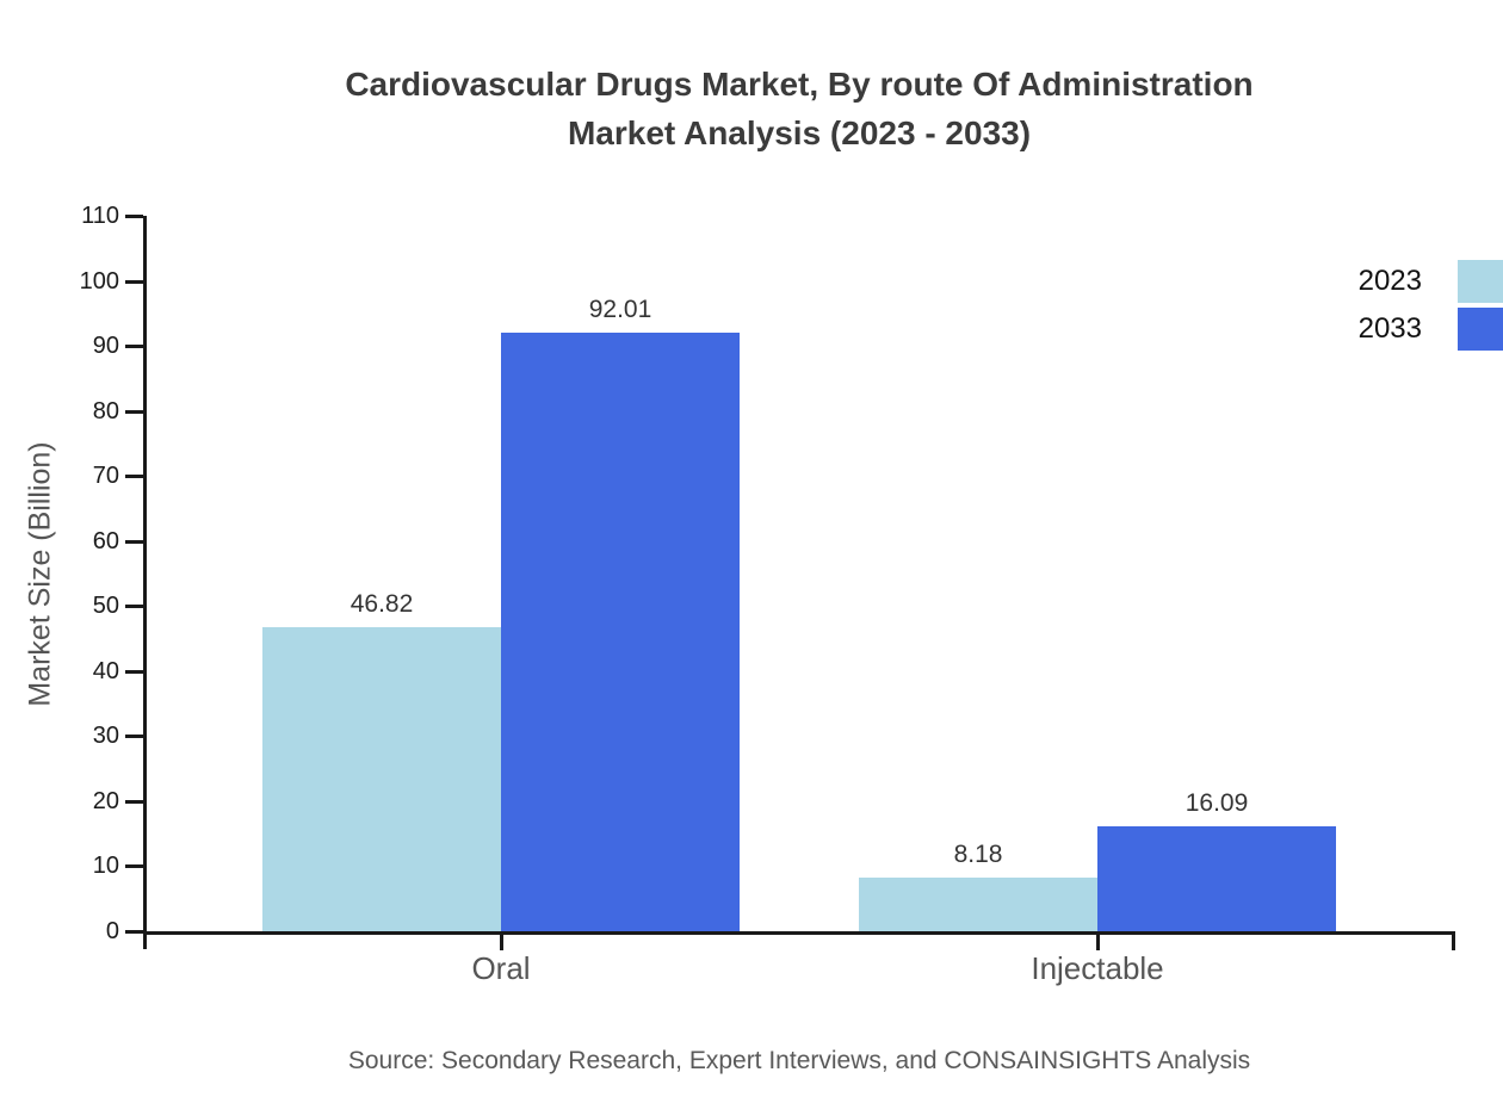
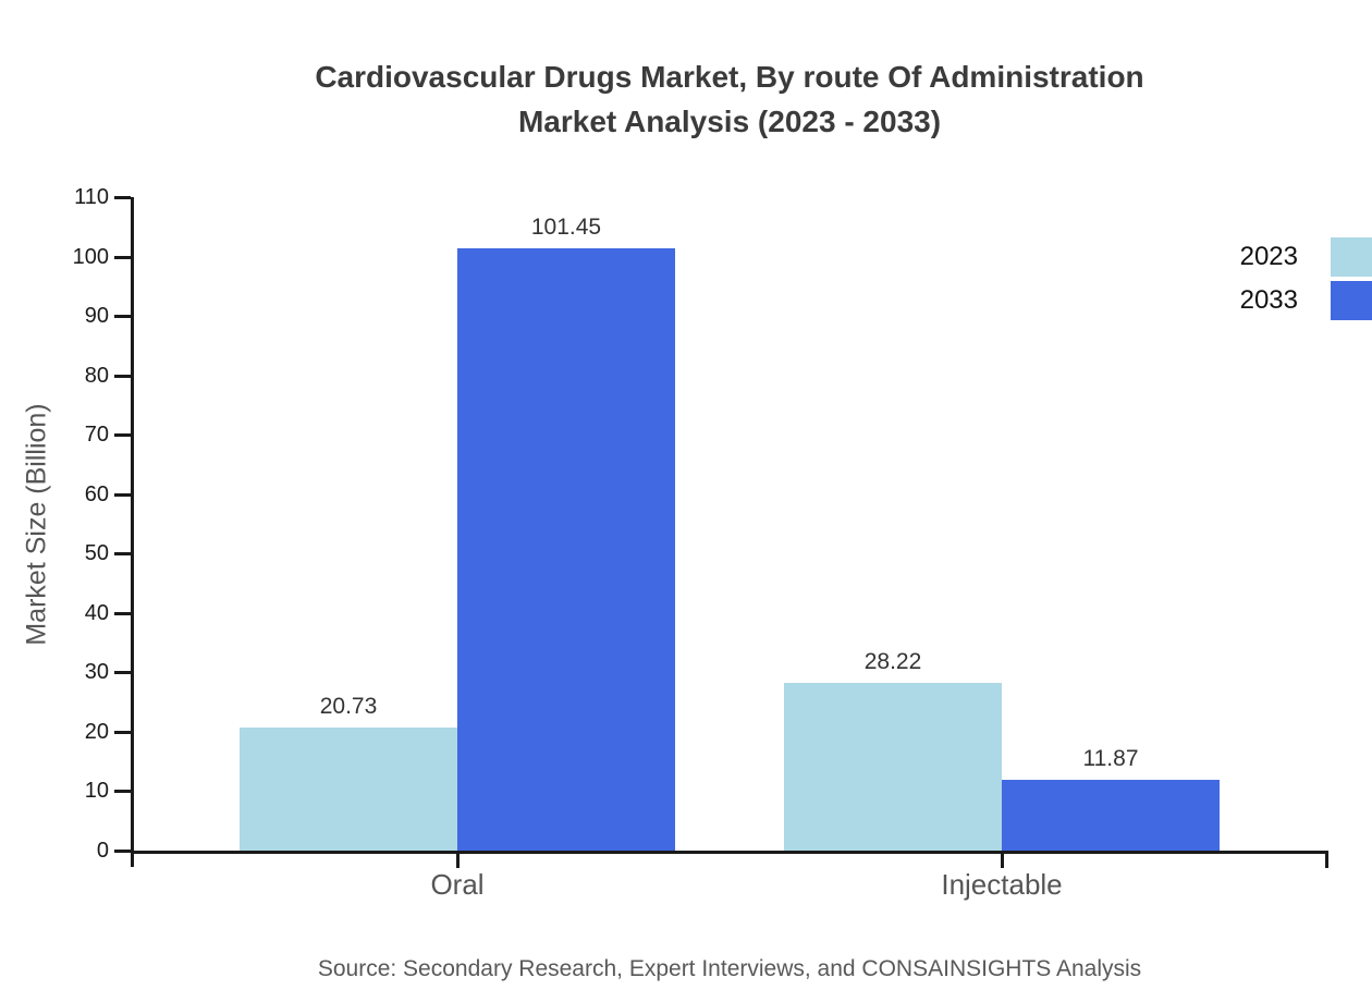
2023/Oral: 46.82 -> 20.73
2033/Oral: 92.01 -> 101.45
2023/Injectable: 8.18 -> 28.22
2033/Injectable: 16.09 -> 11.87
